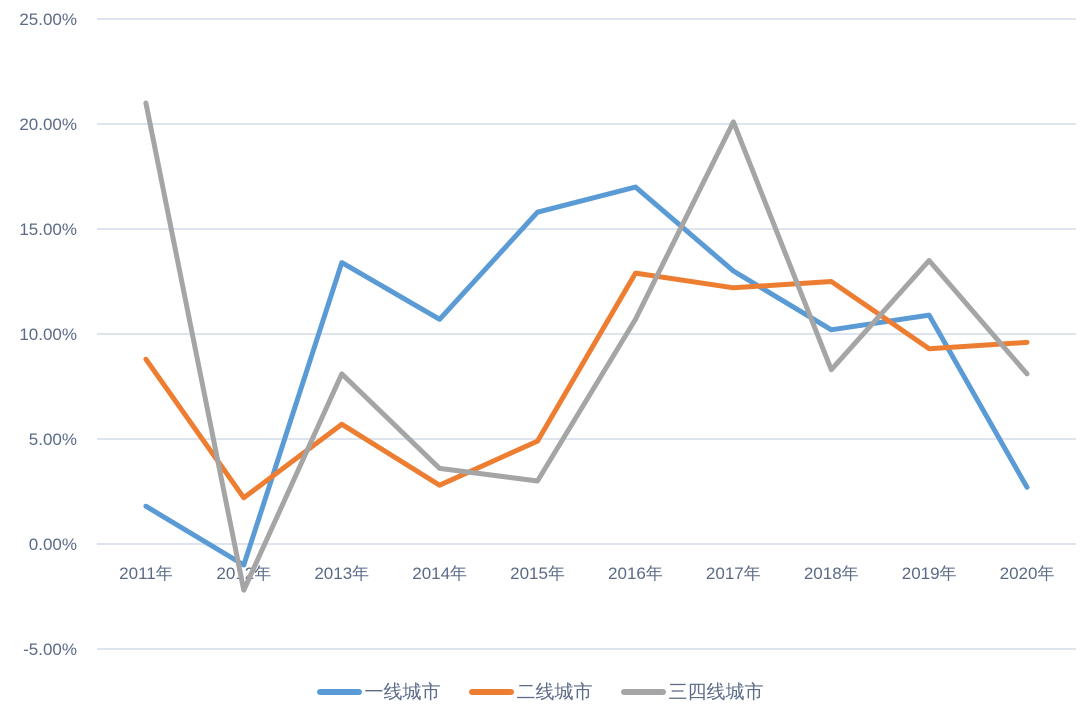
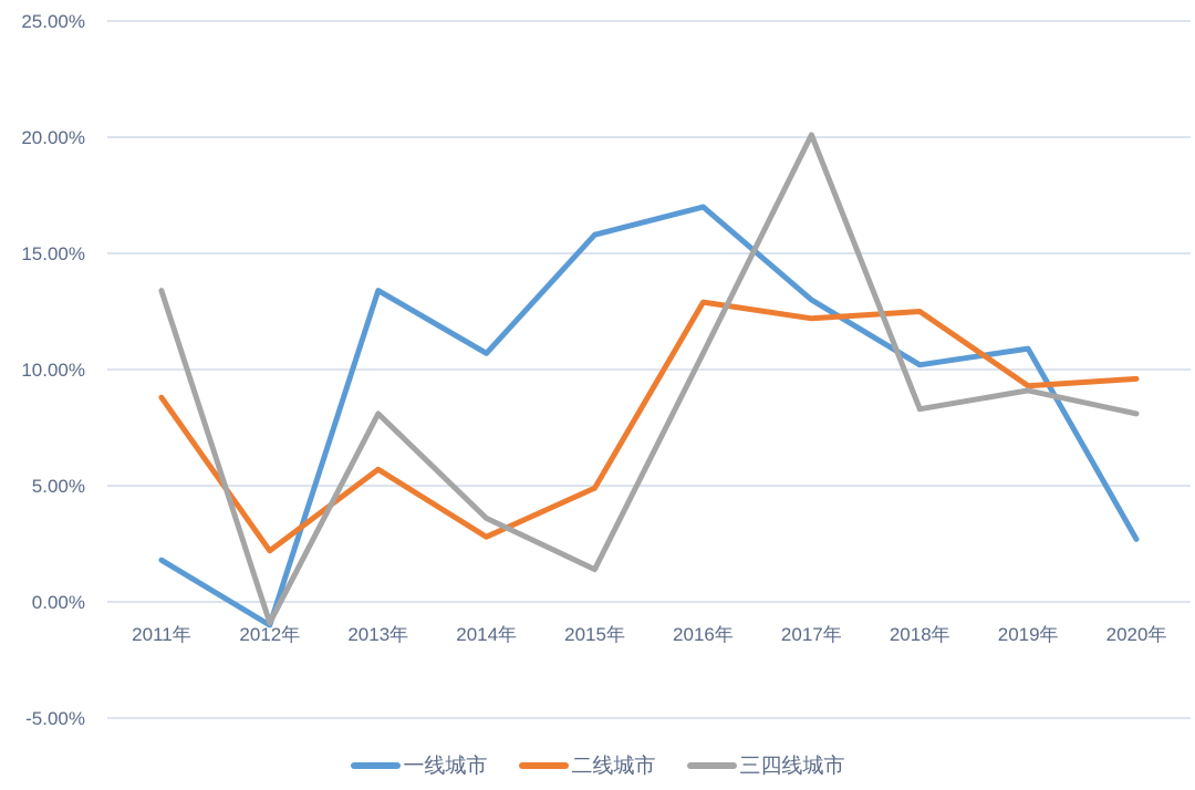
三四线城市/2011年: 21.0% -> 13.4%
三四线城市/2012年: -2.2% -> -0.9%
三四线城市/2015年: 3.0% -> 1.4%
三四线城市/2019年: 13.5% -> 9.1%
